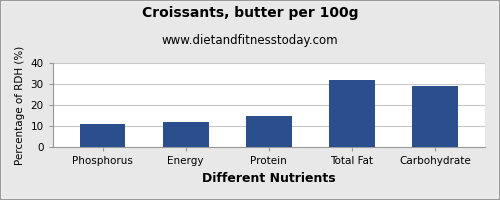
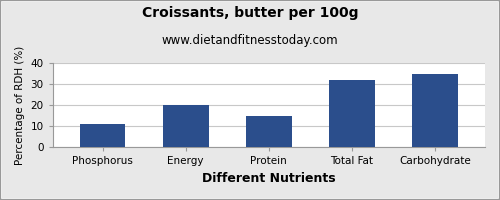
Energy: 12 -> 20
Carbohydrate: 29 -> 35
